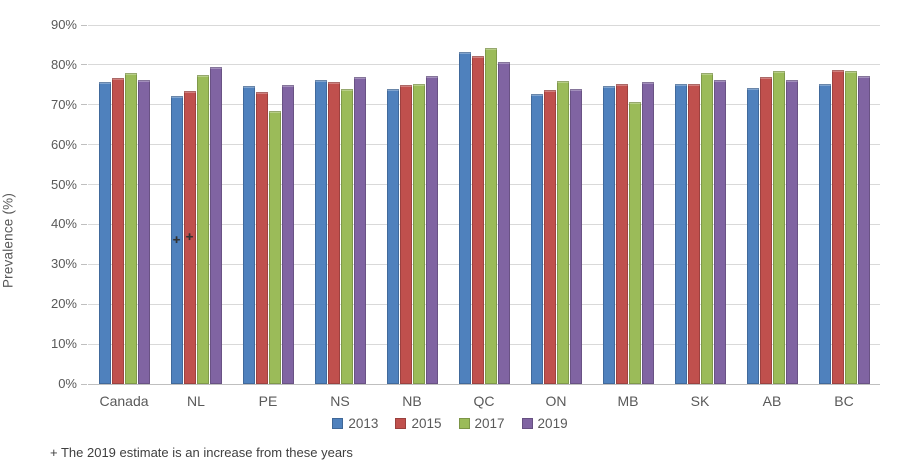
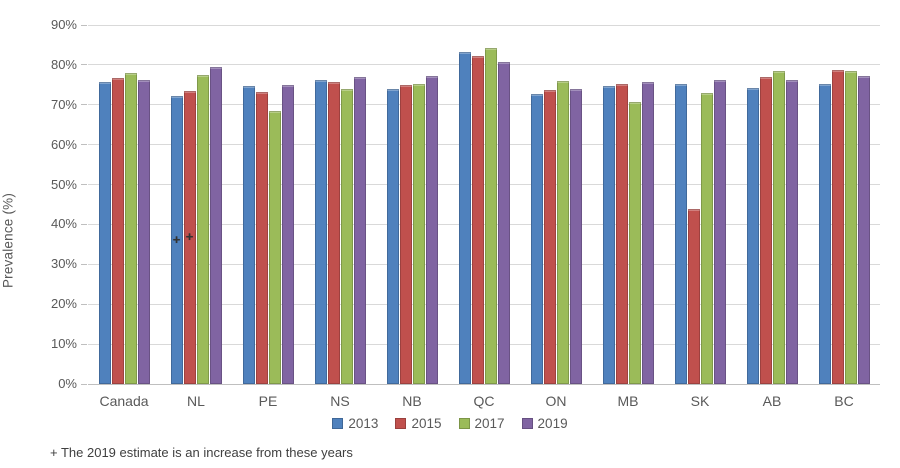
2015/SK: 75% -> 44%
2017/SK: 78% -> 73%
